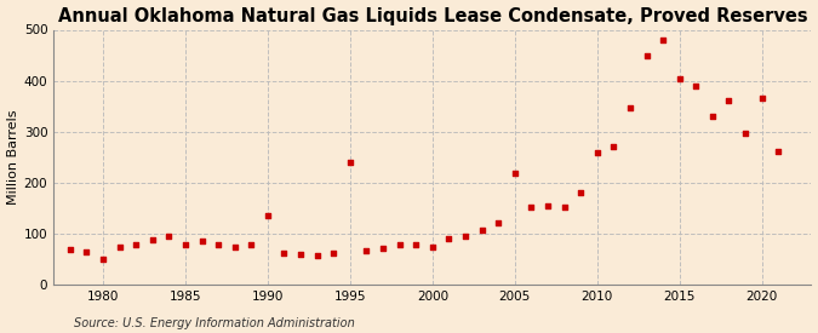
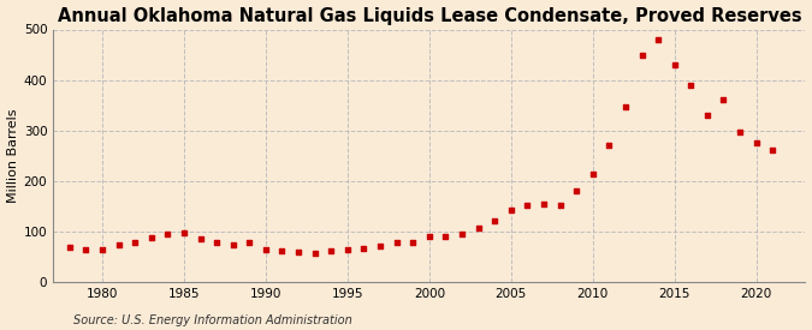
1980: 50 -> 65
1985: 80 -> 97
1990: 135 -> 65
1995: 240 -> 65
2000: 75 -> 90
2005: 220 -> 143
2010: 260 -> 215
2015: 405 -> 430
2020: 365 -> 277
